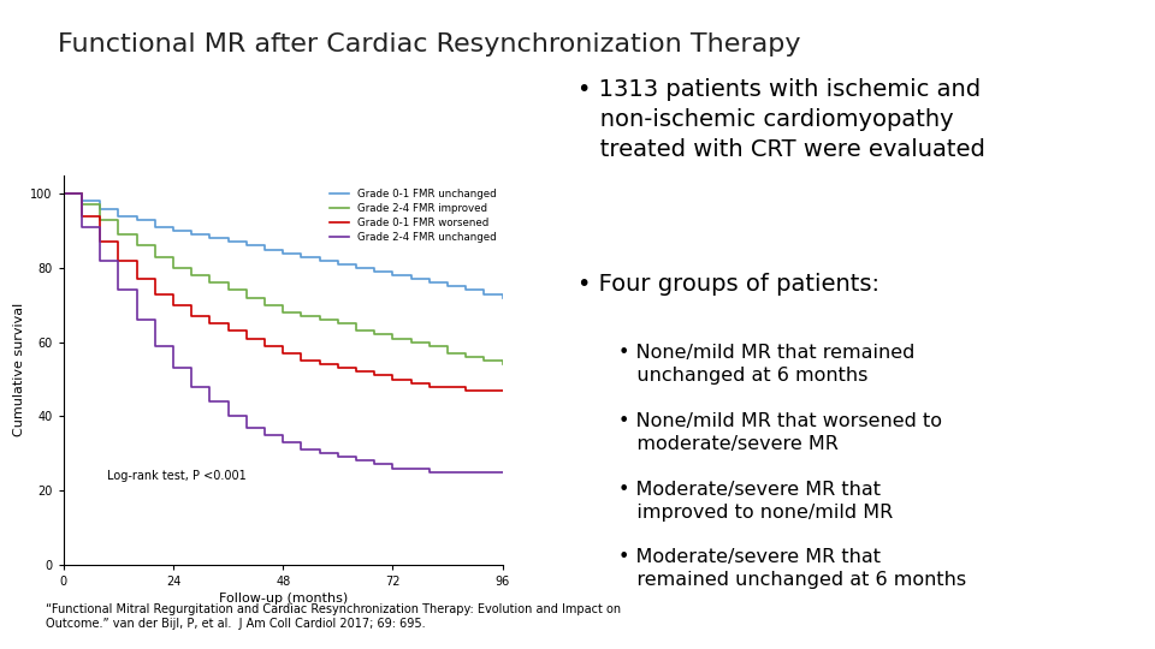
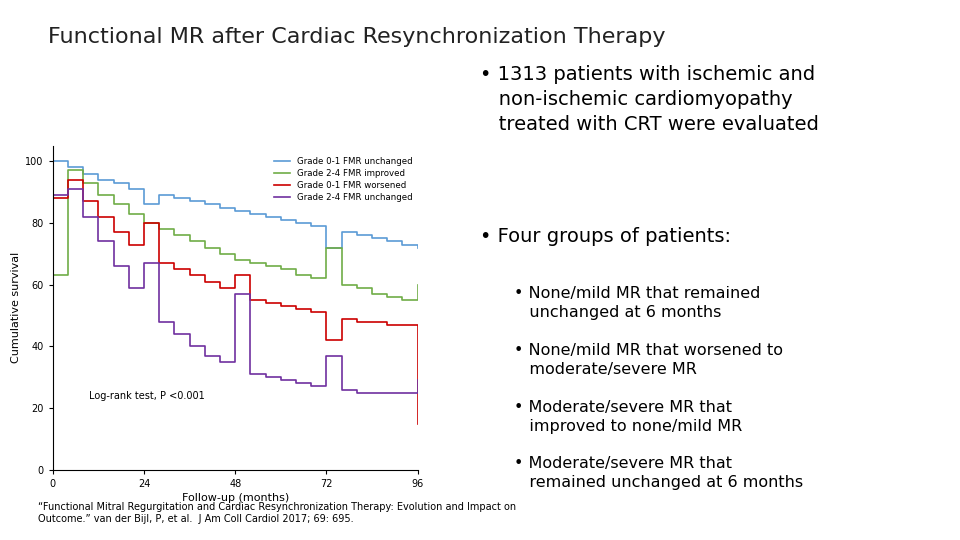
Grade 2-4 FMR improved/0: 100 -> 63
Grade 0-1 FMR worsened/0: 100 -> 88
Grade 2-4 FMR unchanged/0: 100 -> 89
Grade 0-1 FMR unchanged/24: 90 -> 86
Grade 0-1 FMR worsened/24: 70 -> 80
Grade 2-4 FMR unchanged/24: 53 -> 67
Grade 0-1 FMR worsened/48: 57 -> 63
Grade 2-4 FMR unchanged/48: 33 -> 57
Grade 0-1 FMR unchanged/72: 78 -> 72
Grade 2-4 FMR improved/72: 61 -> 72
Grade 0-1 FMR worsened/72: 50 -> 42
Grade 2-4 FMR unchanged/72: 26 -> 37
Grade 2-4 FMR improved/96: 54 -> 60
Grade 0-1 FMR worsened/96: 47 -> 15
Grade 2-4 FMR unchanged/96: 25 -> 29
